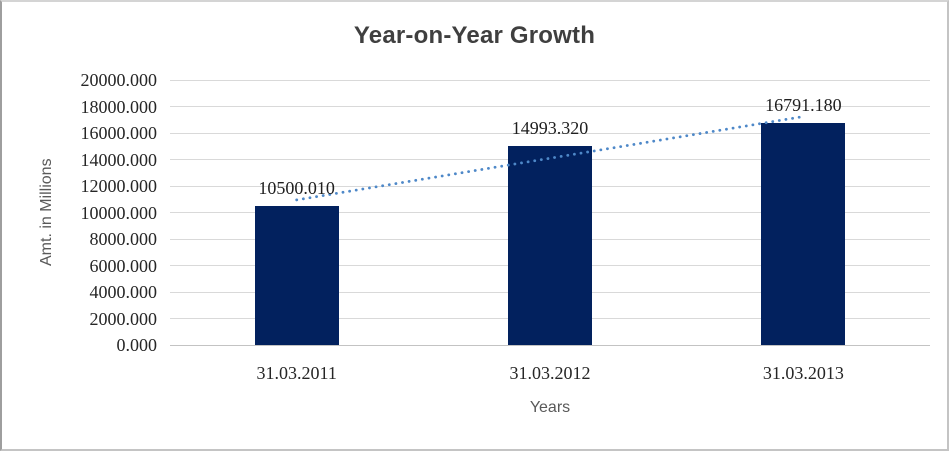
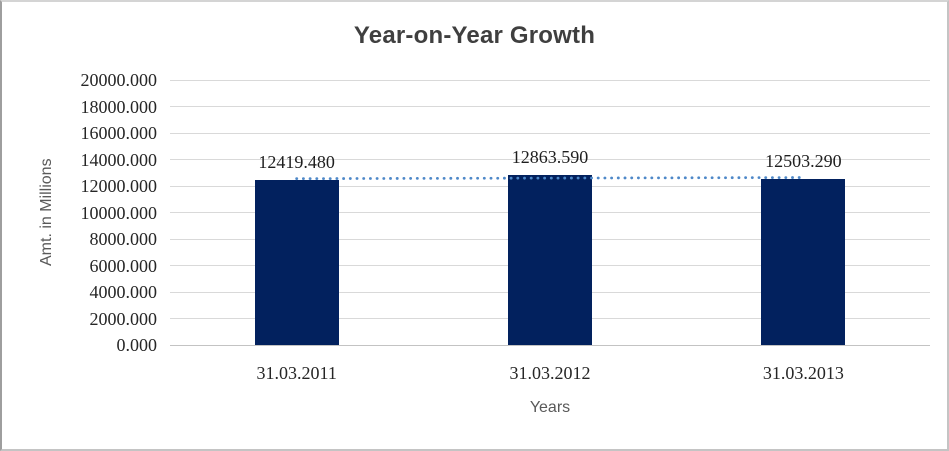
31.03.2011: 10500.010 -> 12419.480
31.03.2012: 14993.320 -> 12863.590
31.03.2013: 16791.180 -> 12503.290
